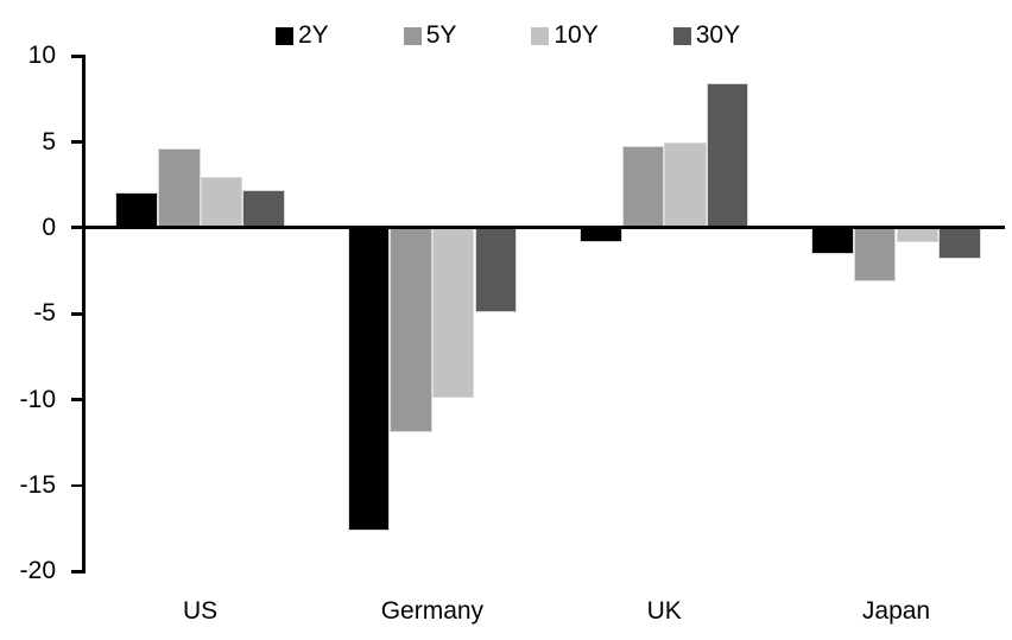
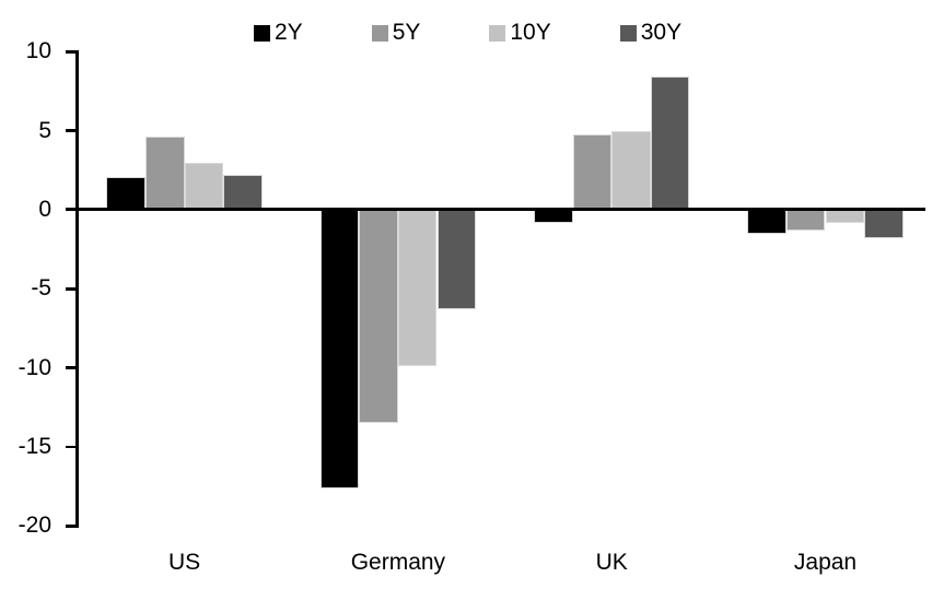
5Y/Germany: -11.9 -> -13.5
30Y/Germany: -4.9 -> -6.3
5Y/Japan: -3.1 -> -1.3
